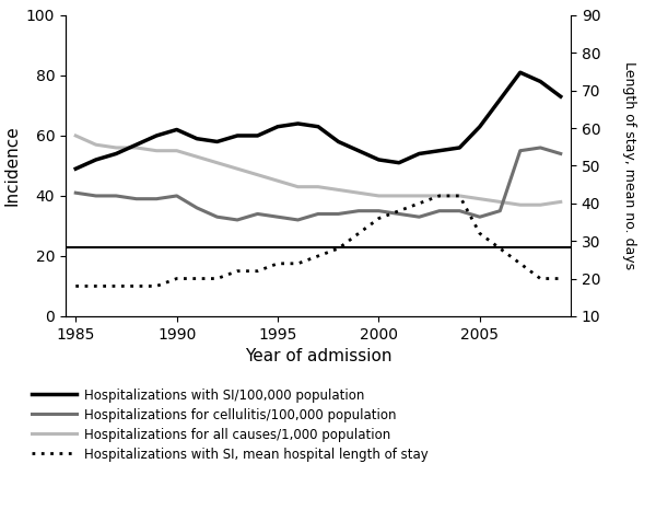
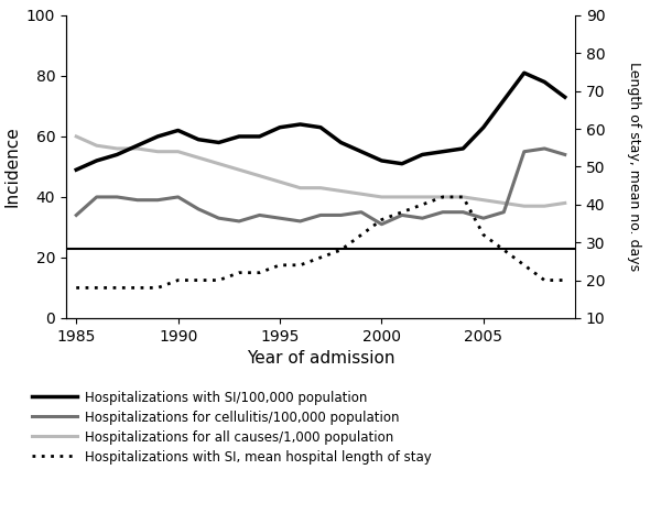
Hospitalizations for cellulitis/100,000 population/1985: 41 -> 34
Hospitalizations for cellulitis/100,000 population/2000: 35 -> 31
